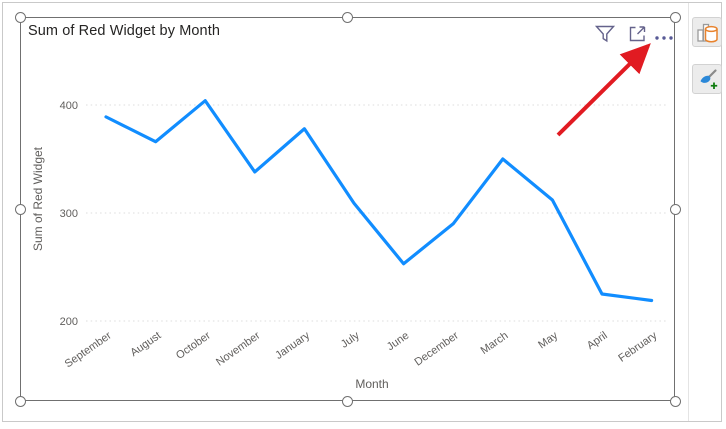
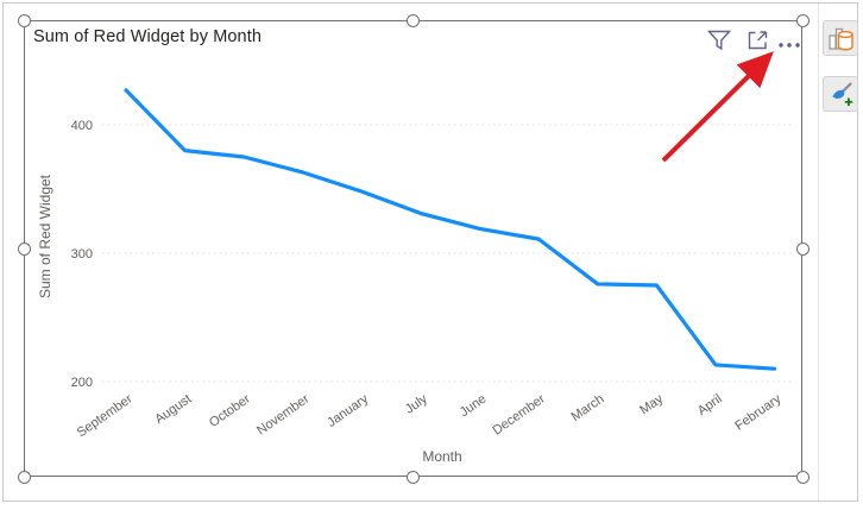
September: 389 -> 427
August: 366 -> 380
October: 404 -> 375
November: 338 -> 363
January: 378 -> 348
July: 309 -> 331
June: 253 -> 319
December: 290 -> 311
March: 350 -> 276
May: 312 -> 275
April: 225 -> 213
February: 219 -> 210
